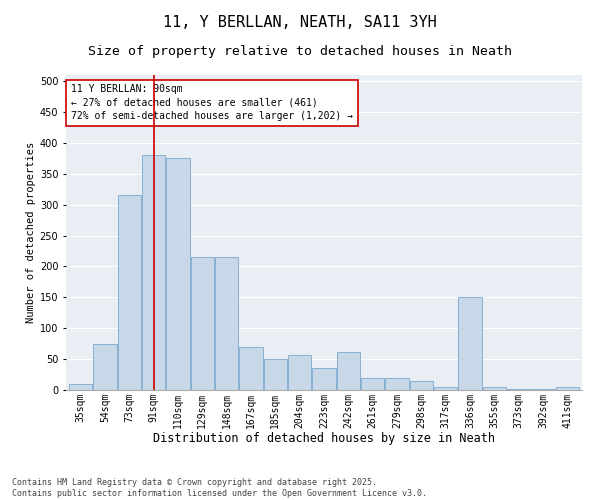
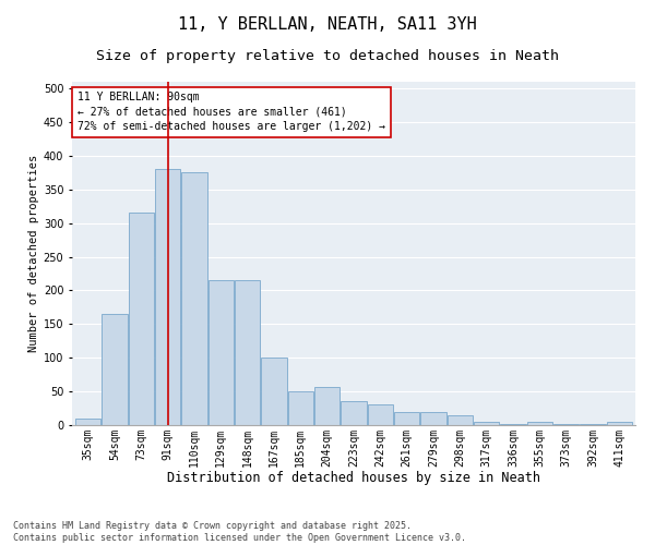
54sqm: 74 -> 165
167sqm: 70 -> 100
242sqm: 62 -> 30
336sqm: 150 -> 2
